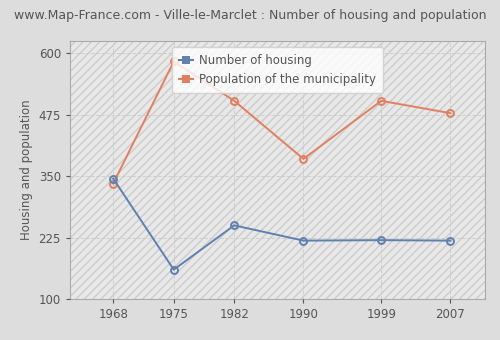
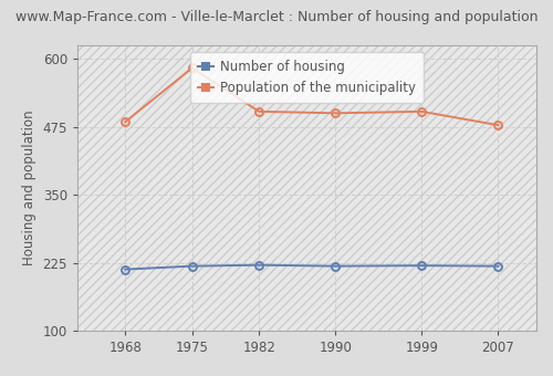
Number of housing/1968: 345 -> 213
Population of the municipality/1968: 335 -> 484
Number of housing/1975: 160 -> 219
Number of housing/1982: 250 -> 221
Population of the municipality/1990: 385 -> 500
